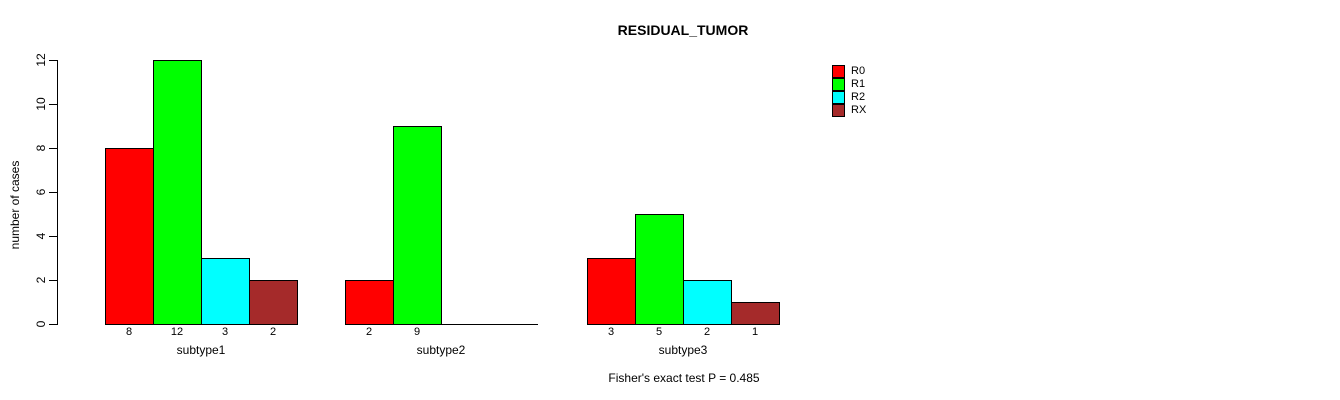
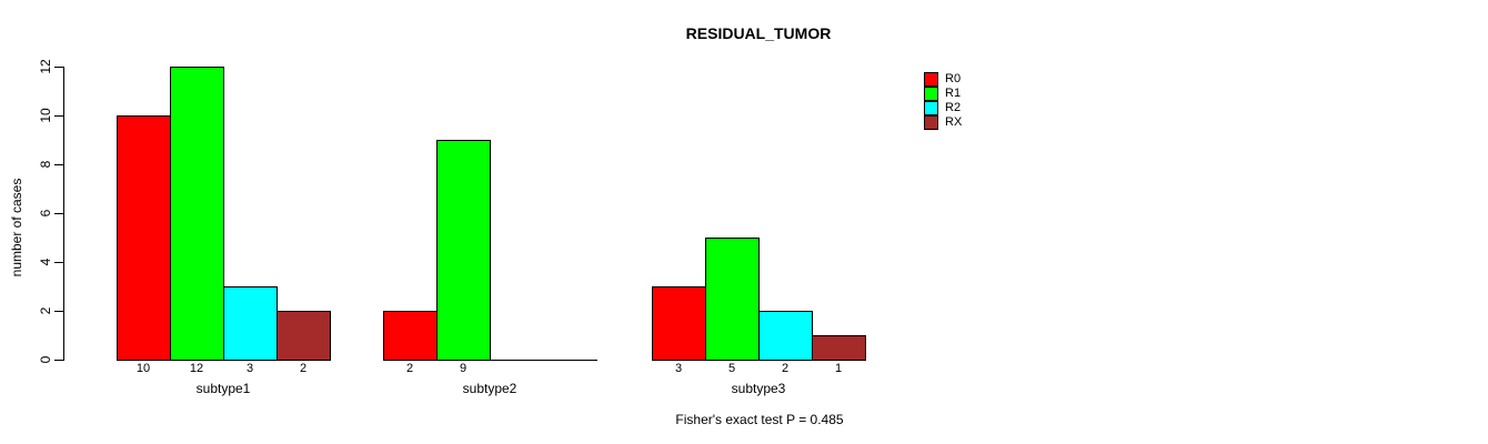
R0/subtype1: 8 -> 10
